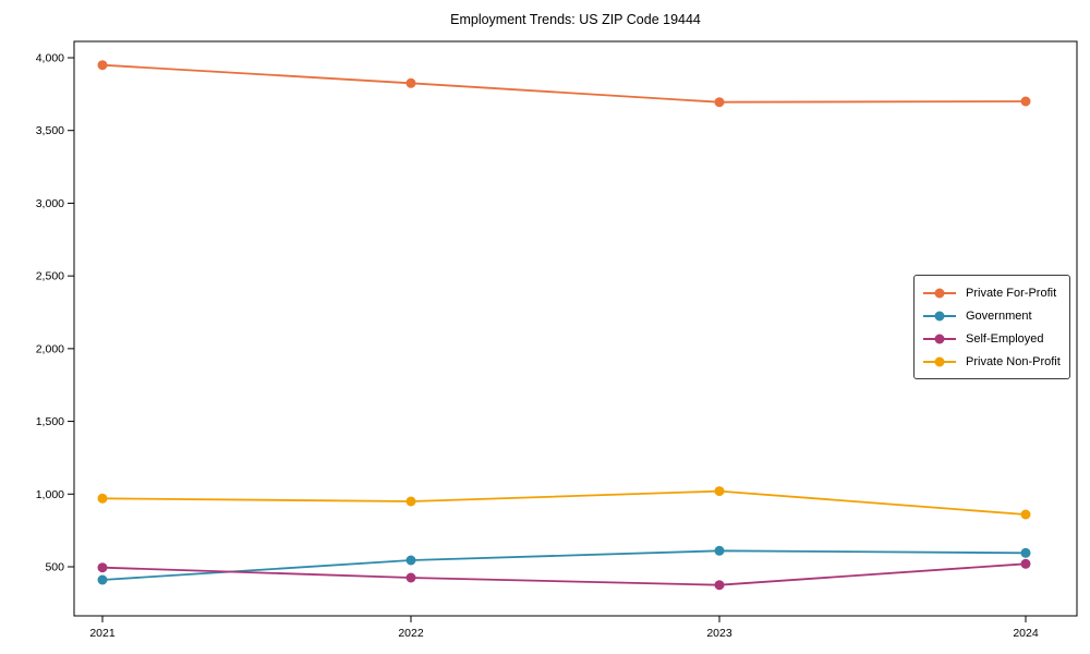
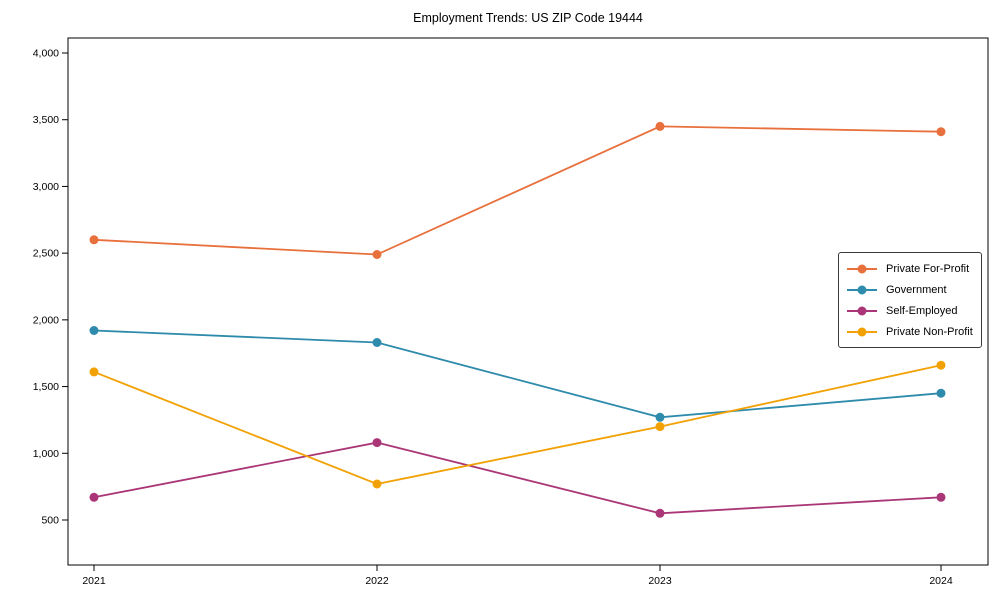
Private For-Profit/2021: 3950 -> 2600
Government/2021: 410 -> 1920
Self-Employed/2021: 500 -> 670
Private Non-Profit/2021: 970 -> 1610
Private For-Profit/2022: 3820 -> 2490
Government/2022: 540 -> 1830
Self-Employed/2022: 420 -> 1080
Private Non-Profit/2022: 950 -> 770
Private For-Profit/2023: 3700 -> 3450
Government/2023: 610 -> 1270
Self-Employed/2023: 380 -> 550
Private Non-Profit/2023: 1020 -> 1200
Private For-Profit/2024: 3700 -> 3410
Government/2024: 600 -> 1450
Self-Employed/2024: 520 -> 670
Private Non-Profit/2024: 860 -> 1660
